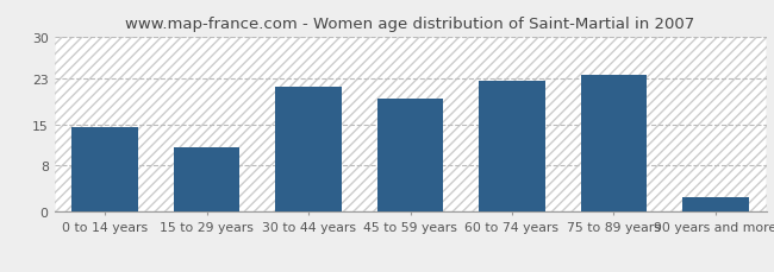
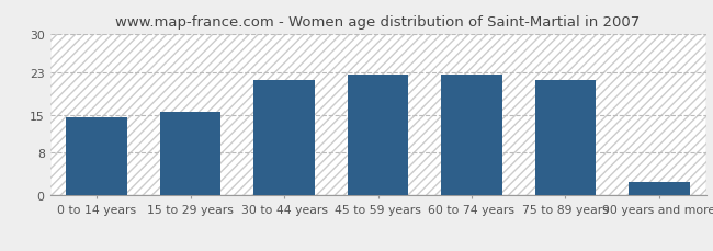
15 to 29 years: 11.0 -> 15.5
45 to 59 years: 19.5 -> 22.5
75 to 89 years: 23.5 -> 21.5
